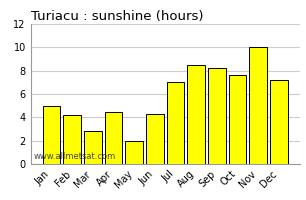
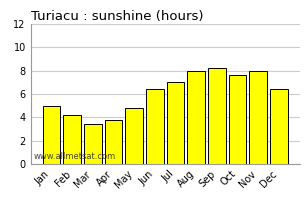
Mar: 2.8 -> 3.4
Apr: 4.5 -> 3.8
May: 2.0 -> 4.8
Jun: 4.3 -> 6.4
Aug: 8.5 -> 8.0
Nov: 10.0 -> 8.0
Dec: 7.2 -> 6.4
